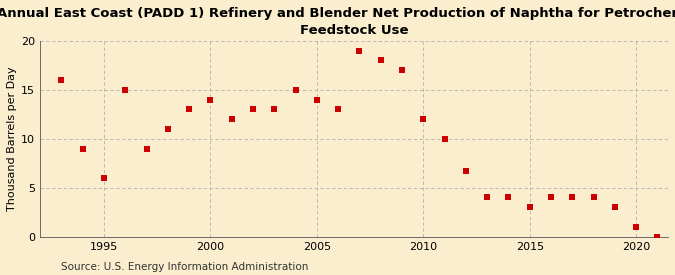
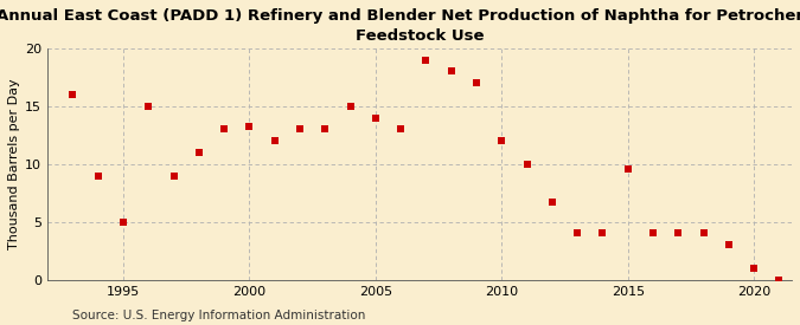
1995: 6.0 -> 5.0
2000: 14.0 -> 13.2
2015: 3.0 -> 9.6
